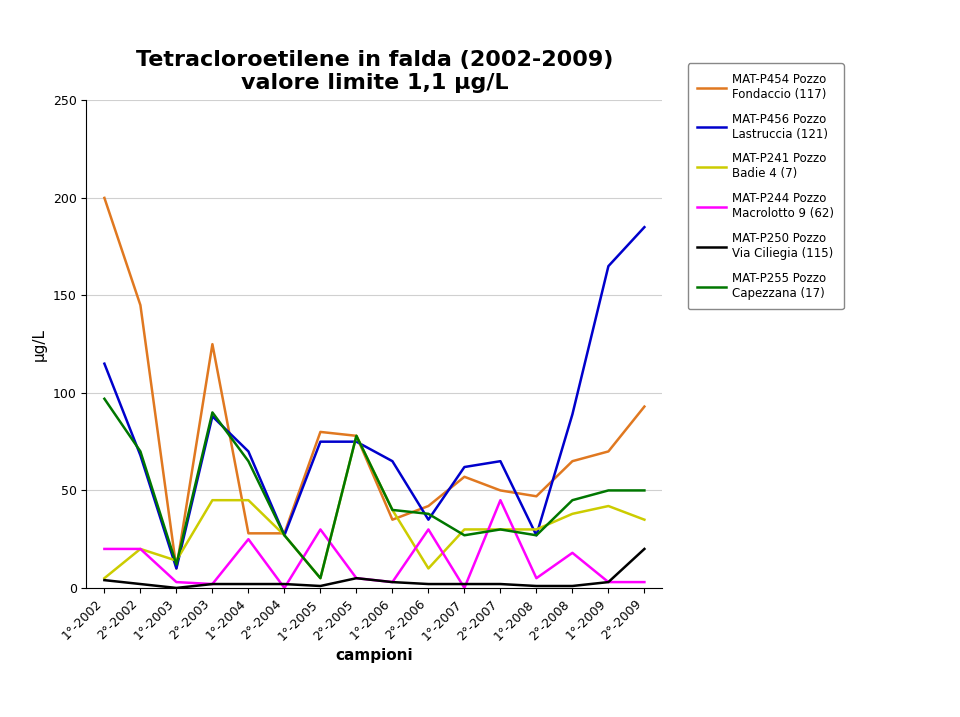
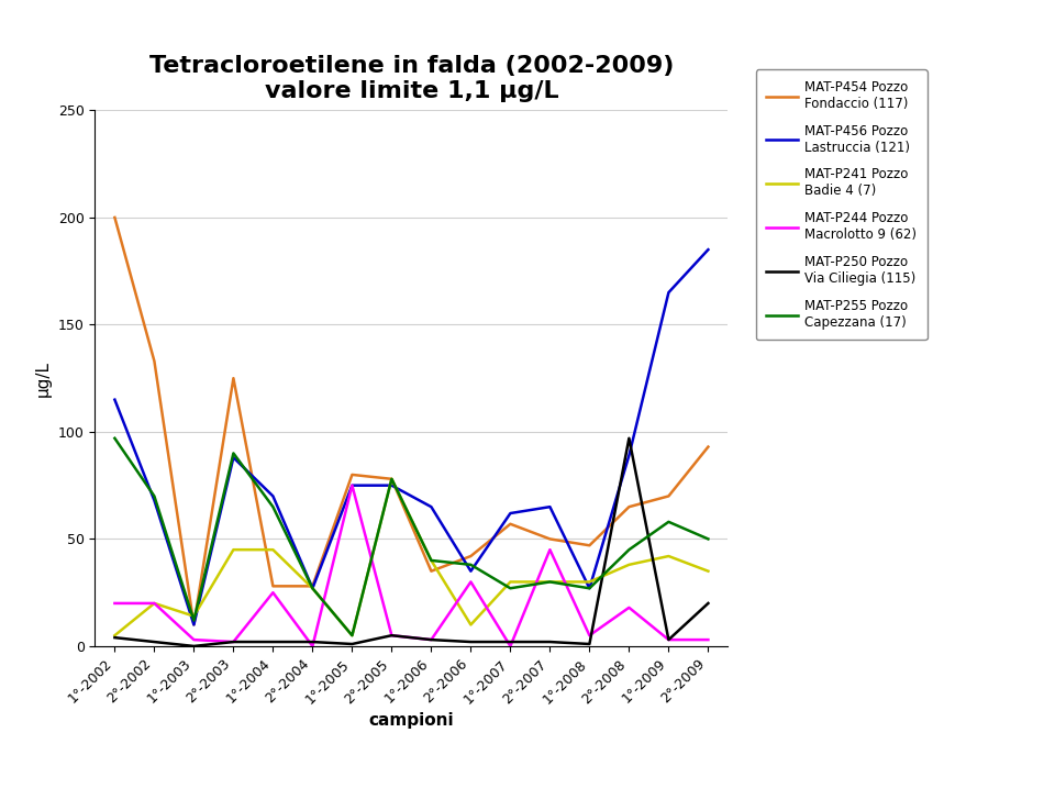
MAT-P454 Pozzo Fondaccio (117)/2°-2002: 145 -> 133
MAT-P244 Pozzo Macrolotto 9 (62)/1°-2005: 30 -> 75
MAT-P250 Pozzo Via Ciliegia (115)/2°-2008: 1 -> 97
MAT-P255 Pozzo Capezzana (17)/1°-2009: 50 -> 58
